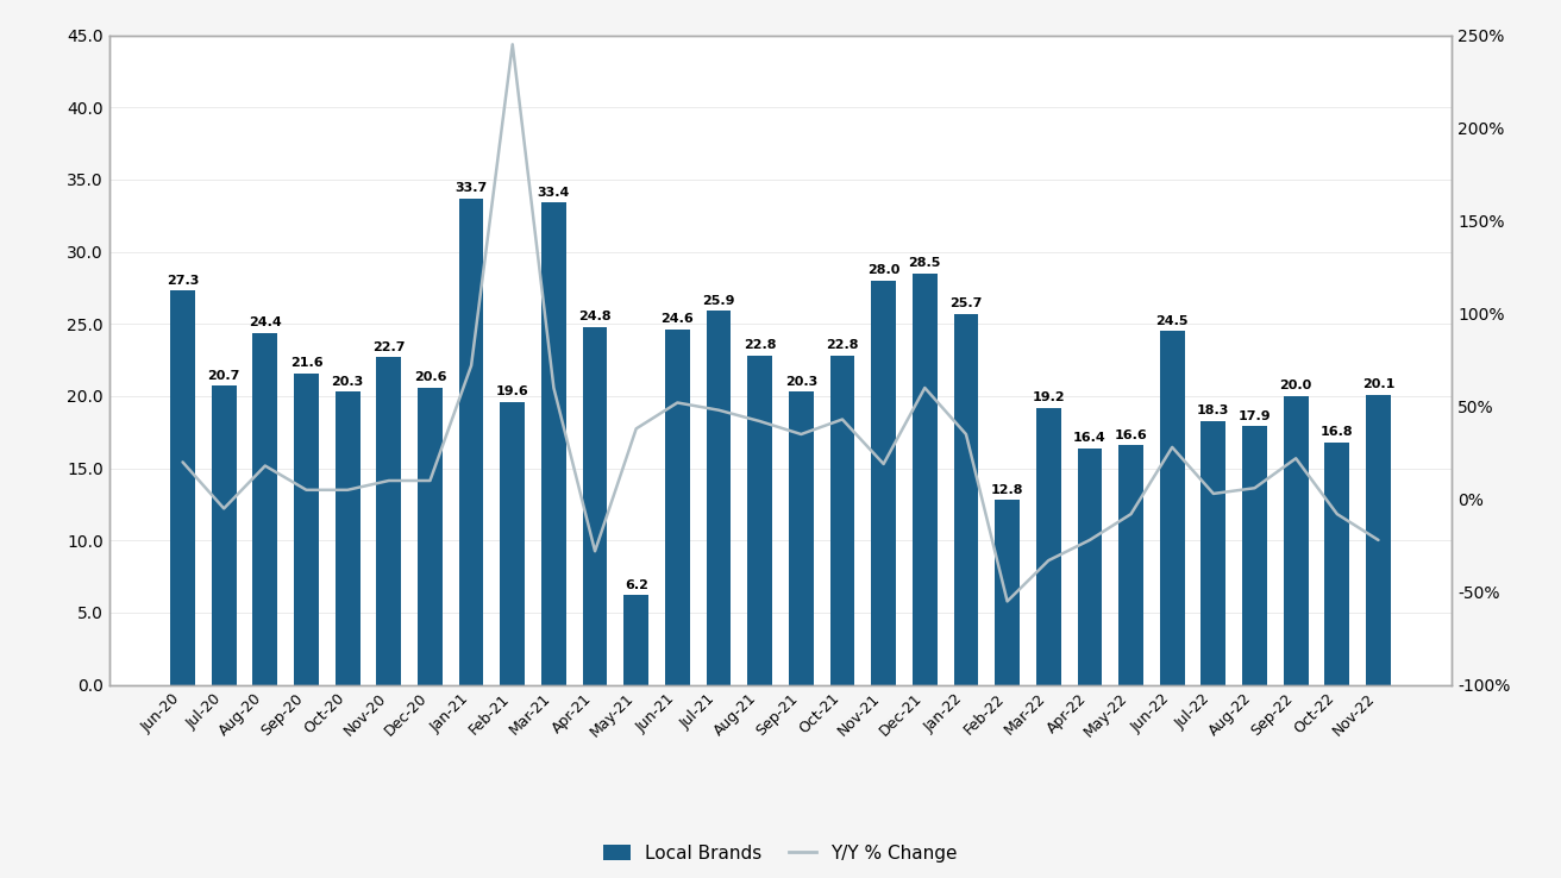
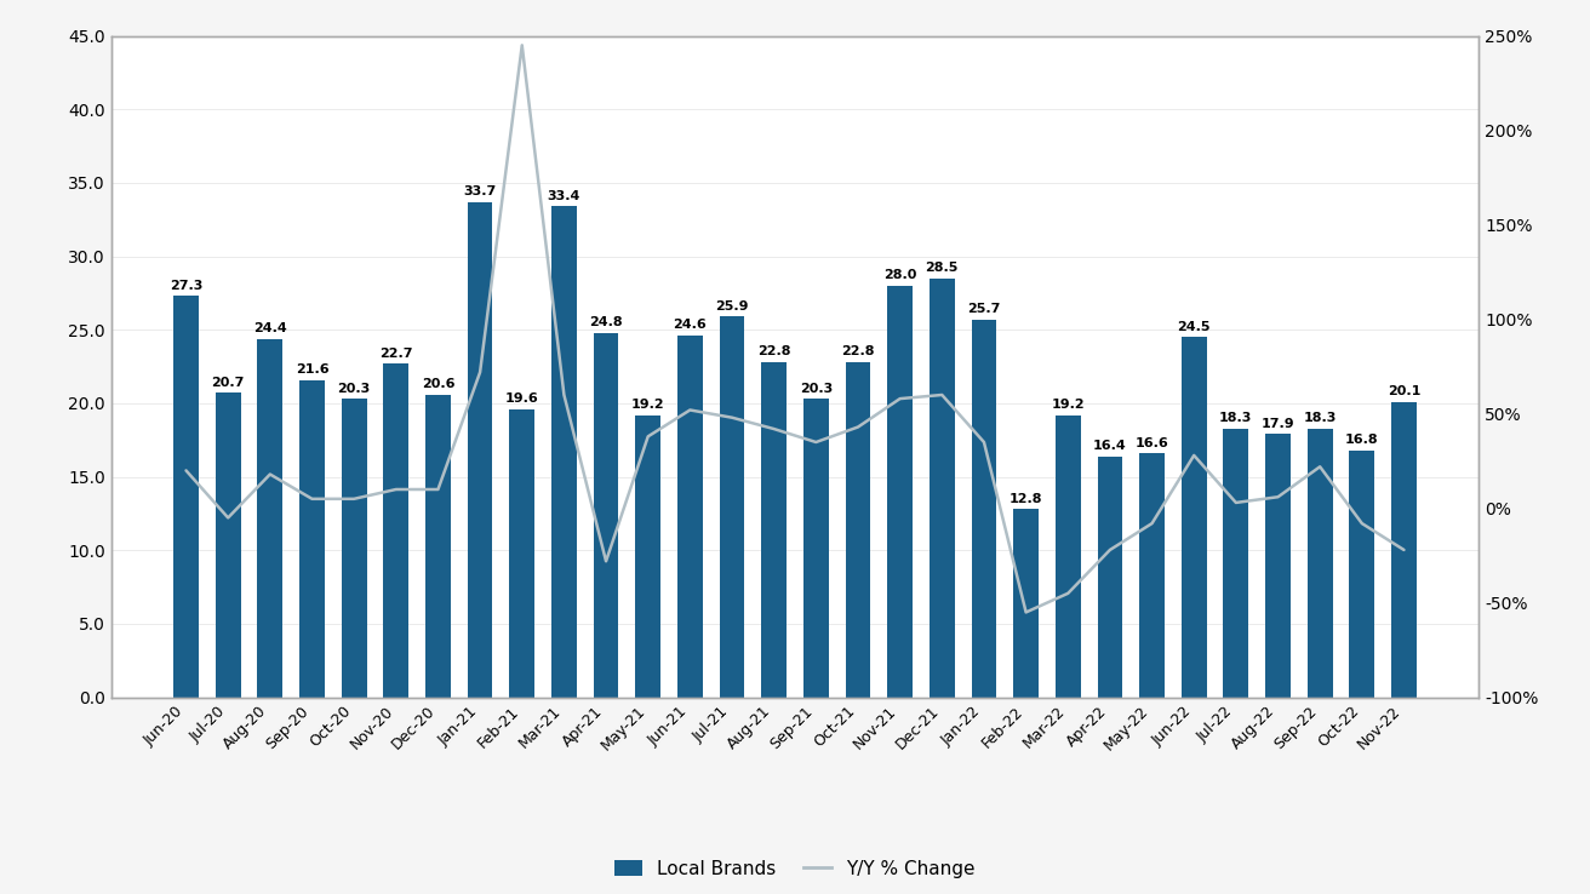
Local Brands/May-21: 6.2 -> 19.2
Y/Y % Change/Nov-21: 19% -> 58%
Y/Y % Change/Mar-22: -33% -> -45%
Local Brands/Sep-22: 20.0 -> 18.3
